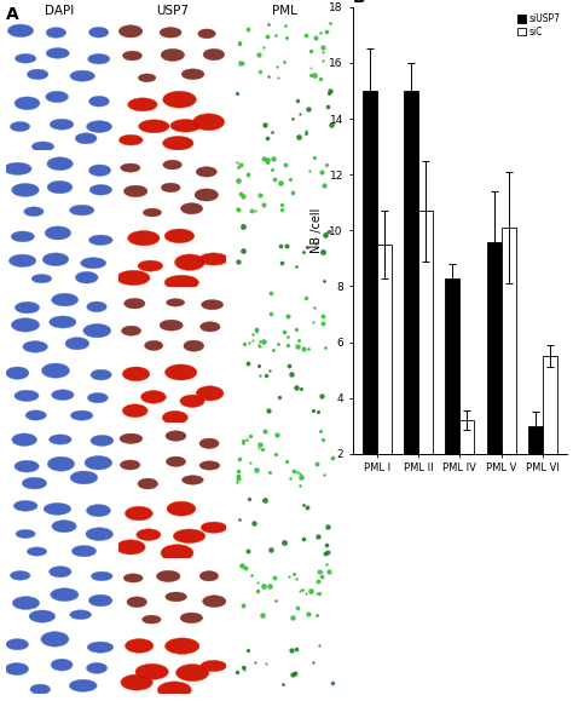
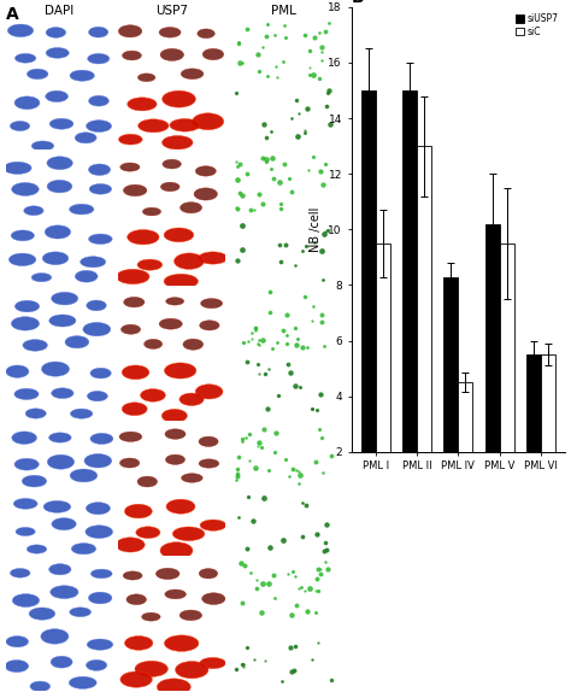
siC/PML II: 10.7 -> 13.0
siC/PML IV: 3.2 -> 4.5
siUSP7/PML V: 9.6 -> 10.2
siC/PML V: 10.1 -> 9.5
siUSP7/PML VI: 3.0 -> 5.5
